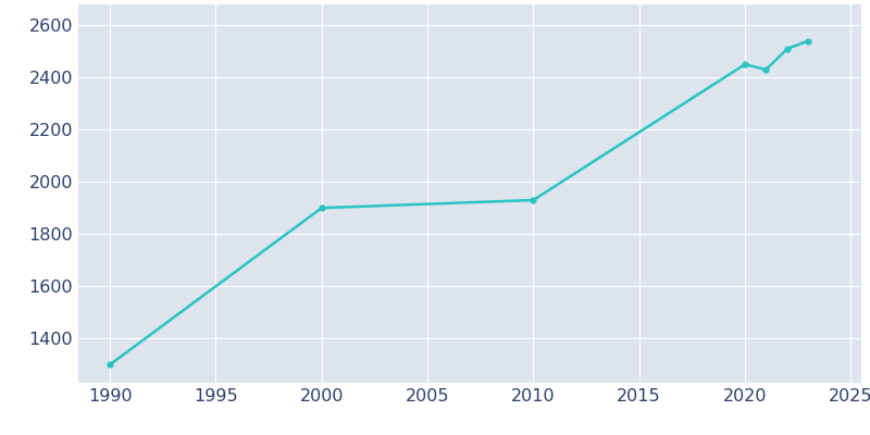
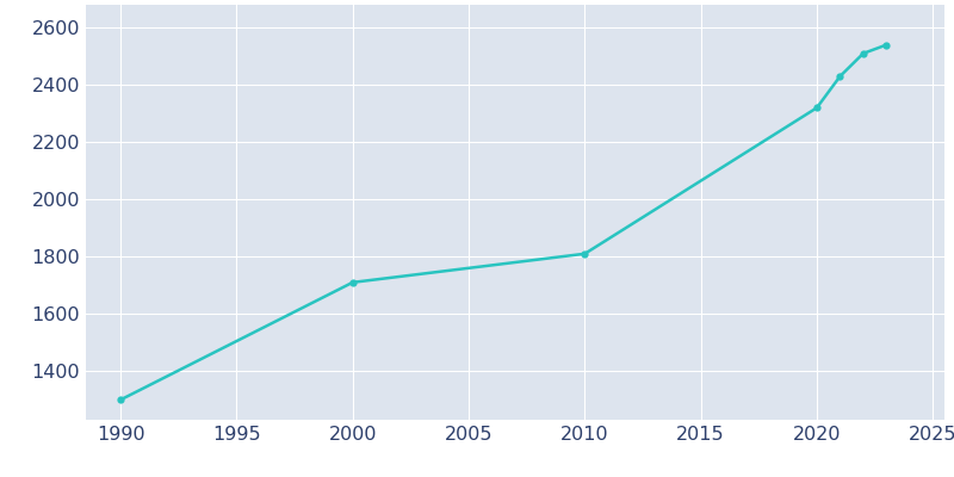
2000: 1900 -> 1710
2010: 1930 -> 1810
2020: 2450 -> 2320
